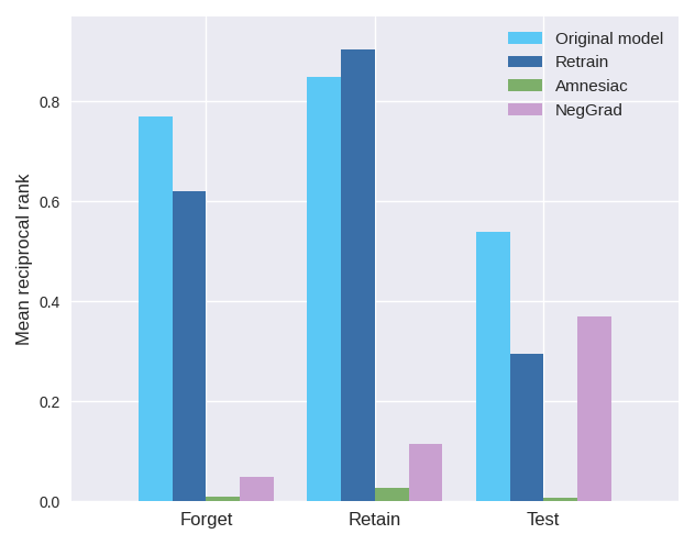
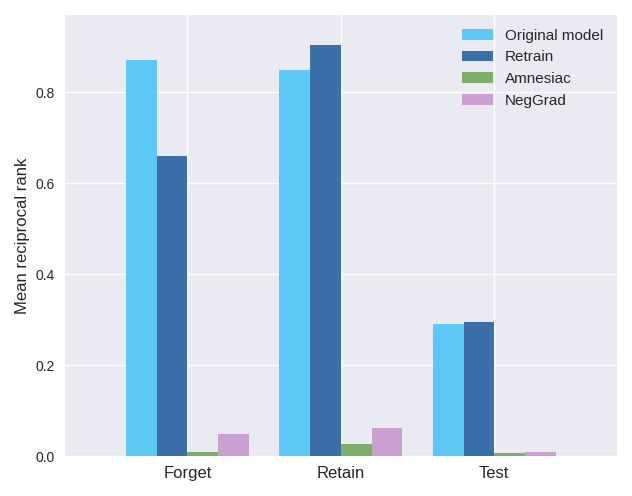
Original model/Forget: 0.77 -> 0.87
Retrain/Forget: 0.620 -> 0.660
NegGrad/Retain: 0.115 -> 0.062
Original model/Test: 0.54 -> 0.29
NegGrad/Test: 0.370 -> 0.010
